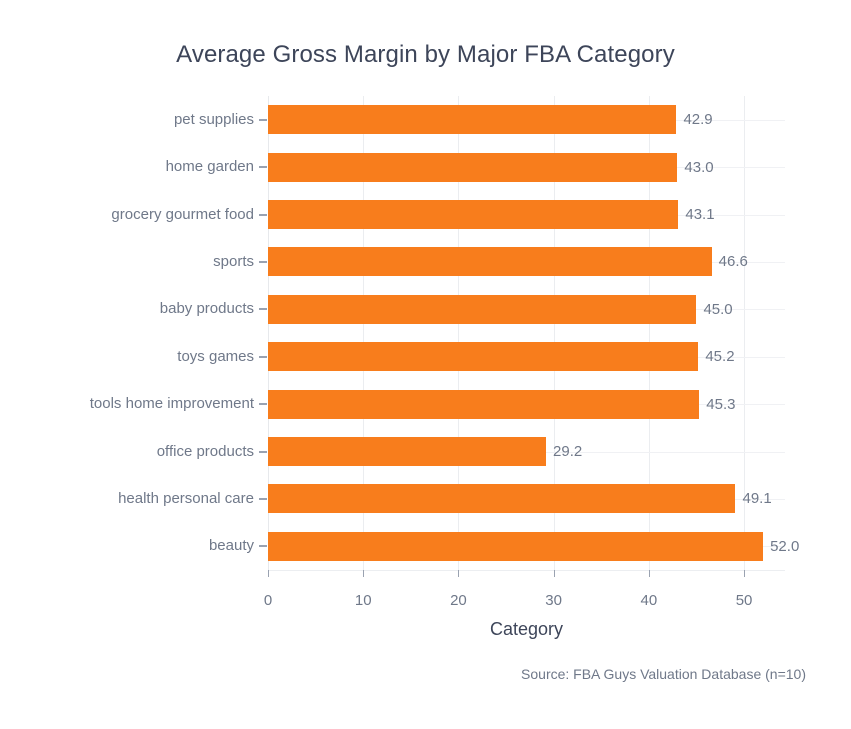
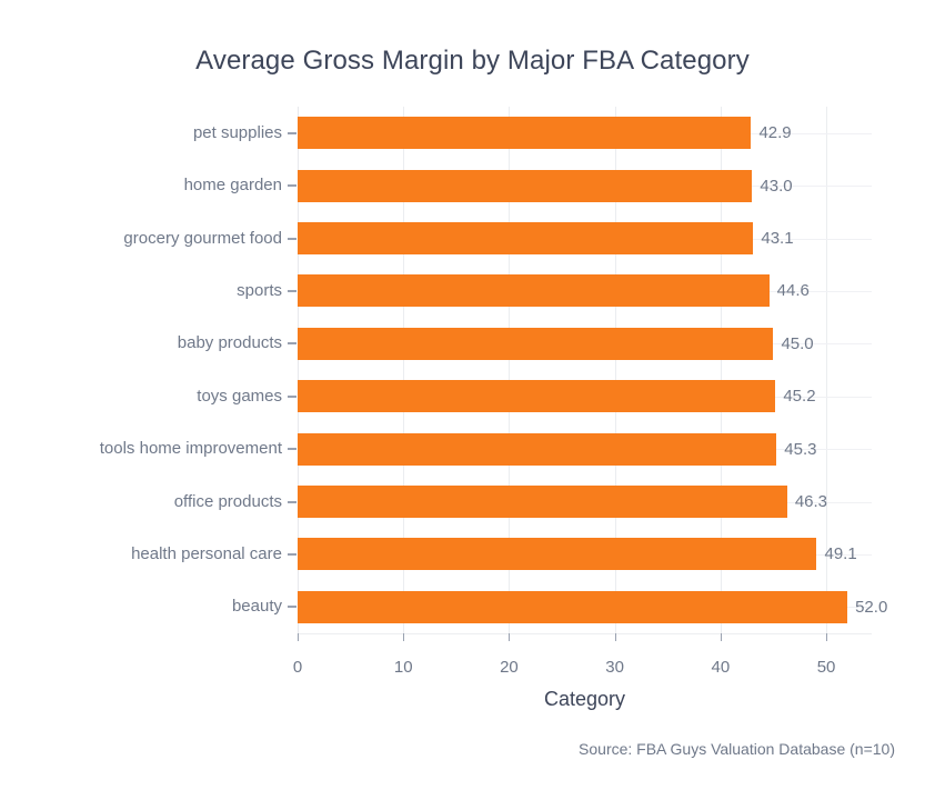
sports: 46.6 -> 44.6
office products: 29.2 -> 46.3
